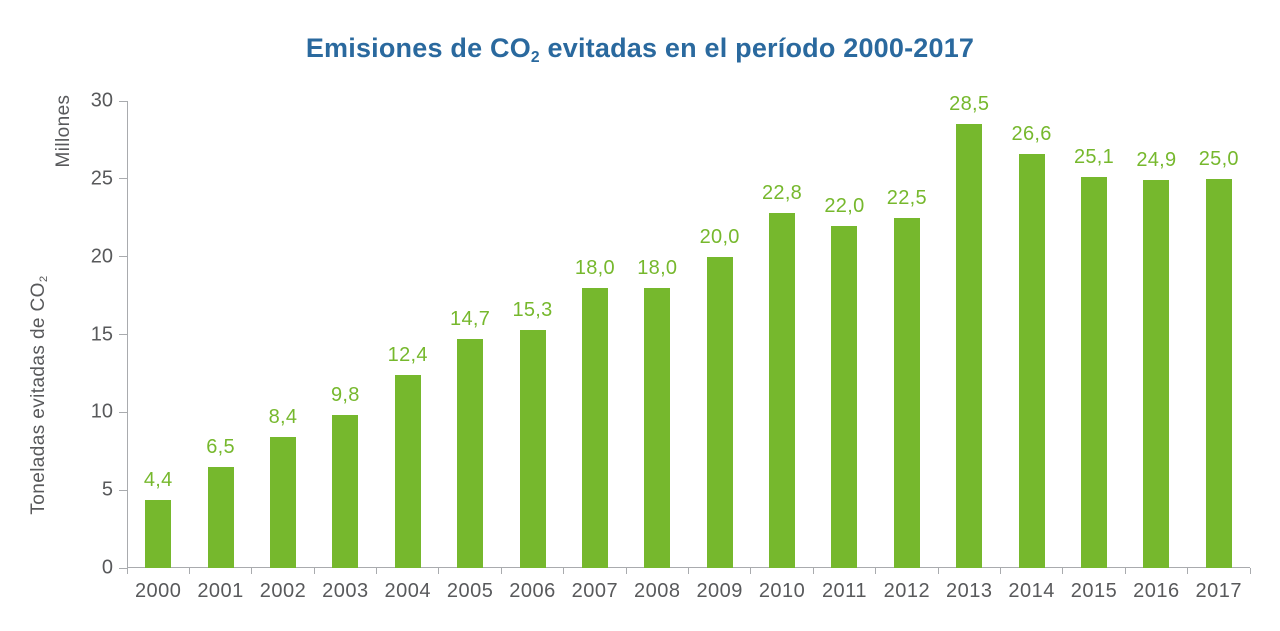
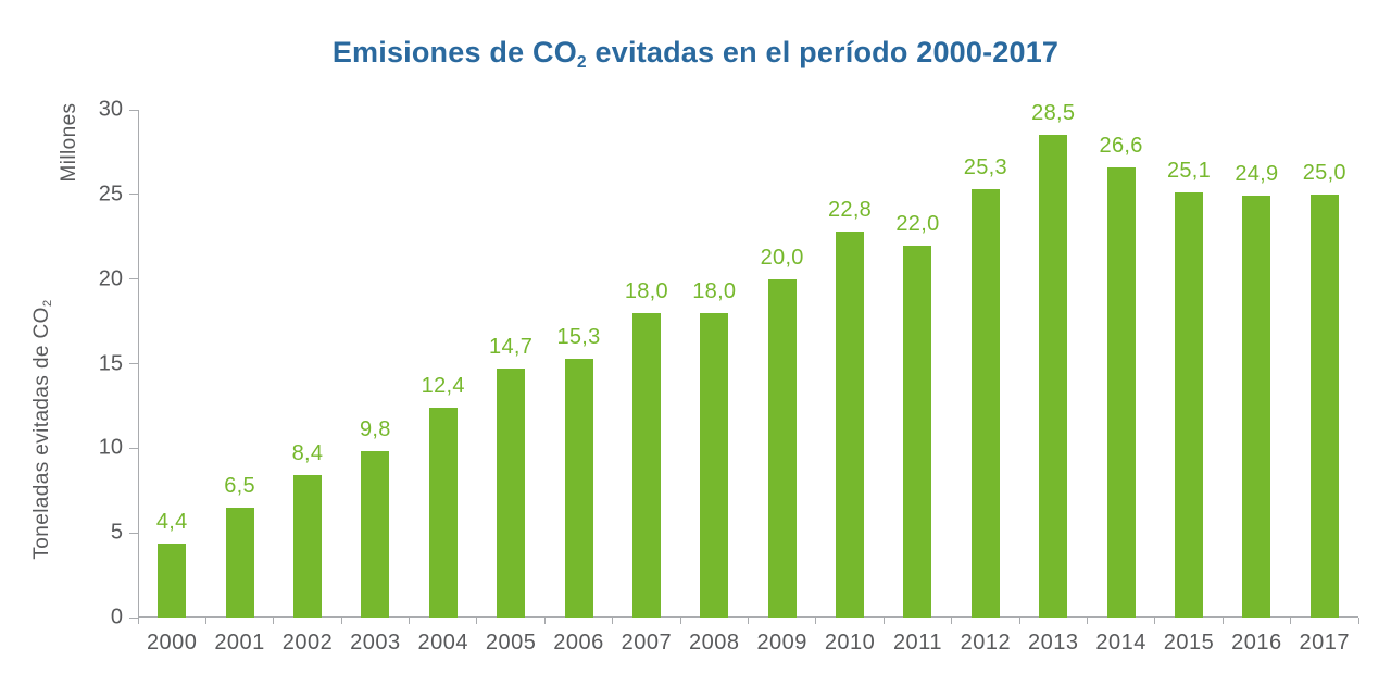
2012: 22,5 -> 25,3
